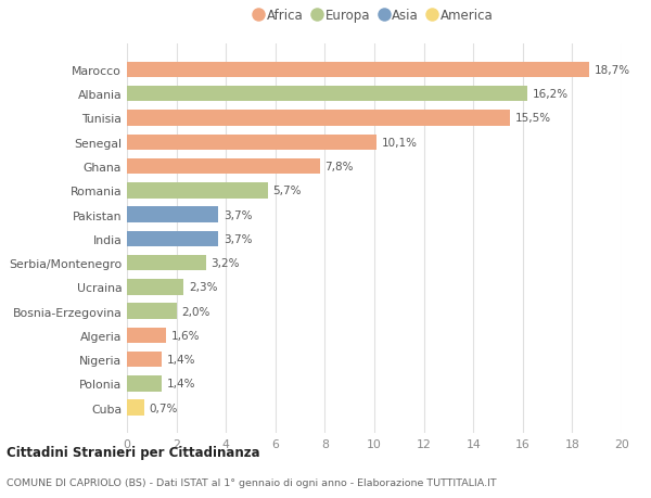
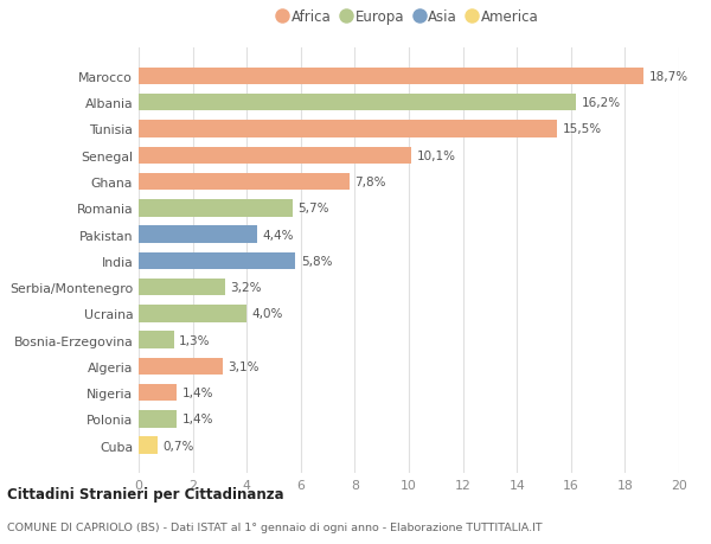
Pakistan: 3,7% -> 4,4%
India: 3,7% -> 5,8%
Ucraina: 2,3% -> 4,0%
Bosnia-Erzegovina: 2,0% -> 1,3%
Algeria: 1,6% -> 3,1%
